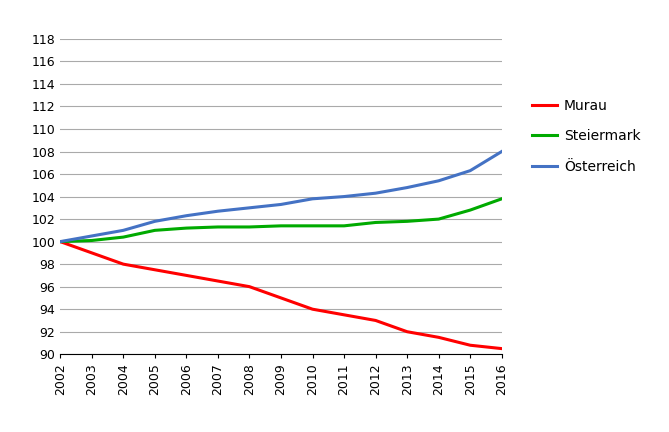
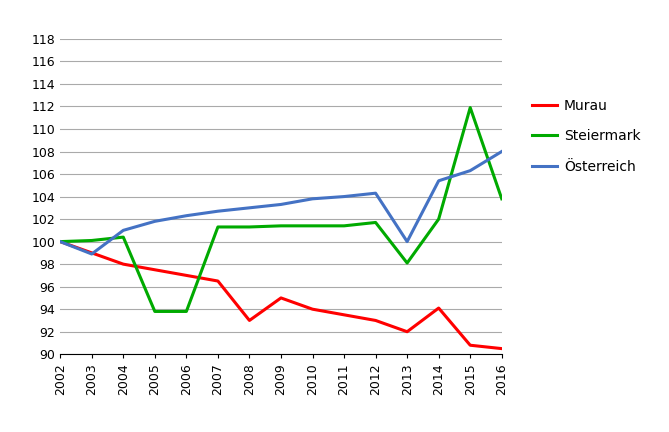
Österreich/2003: 100.5 -> 98.9
Steiermark/2005: 101.0 -> 93.8
Steiermark/2006: 101.2 -> 93.8
Murau/2008: 96.0 -> 93.0
Steiermark/2013: 101.8 -> 98.1
Österreich/2013: 104.8 -> 100.0
Murau/2014: 91.5 -> 94.1
Steiermark/2015: 102.8 -> 111.9
